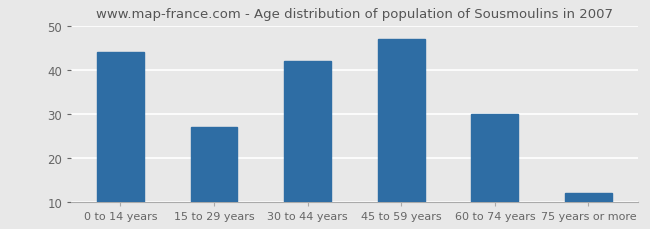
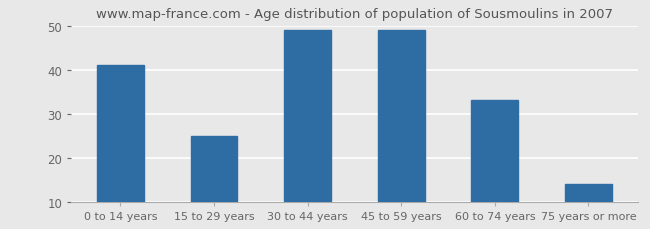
0 to 14 years: 44 -> 41
15 to 29 years: 27 -> 25
30 to 44 years: 42 -> 49
45 to 59 years: 47 -> 49
60 to 74 years: 30 -> 33
75 years or more: 12 -> 14
